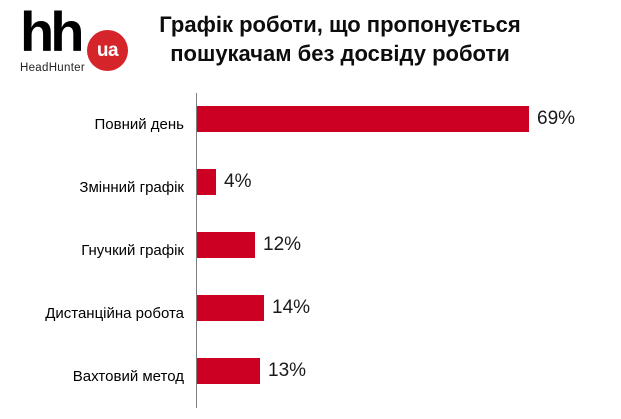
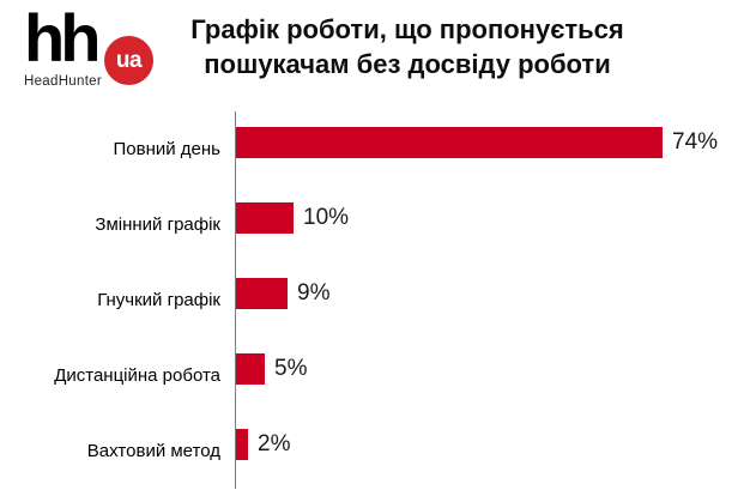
Повний день: 69% -> 74%
Змінний графік: 4% -> 10%
Гнучкий графік: 12% -> 9%
Дистанційна робота: 14% -> 5%
Вахтовий метод: 13% -> 2%
